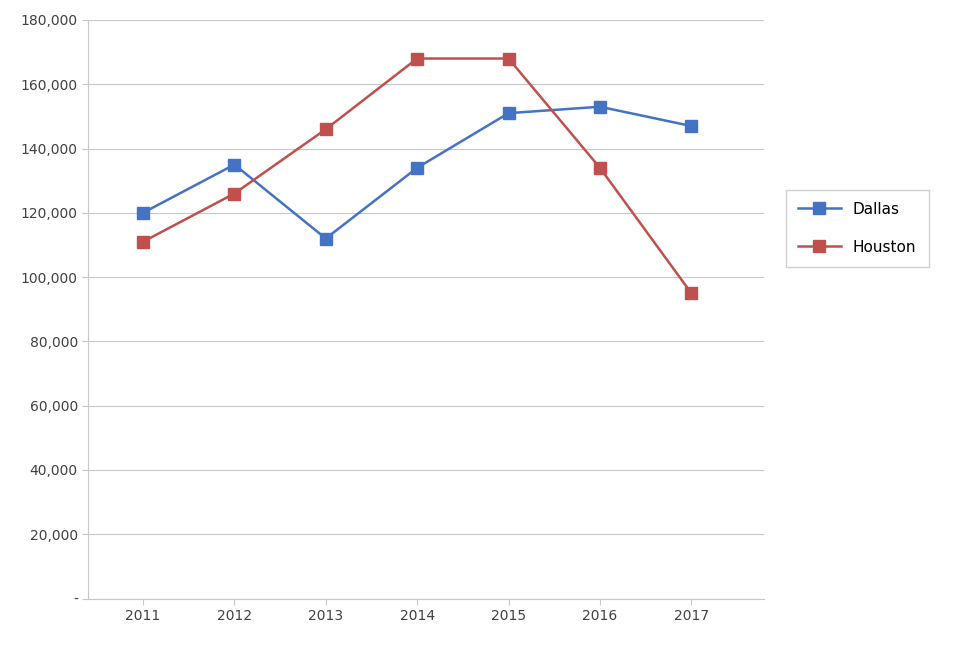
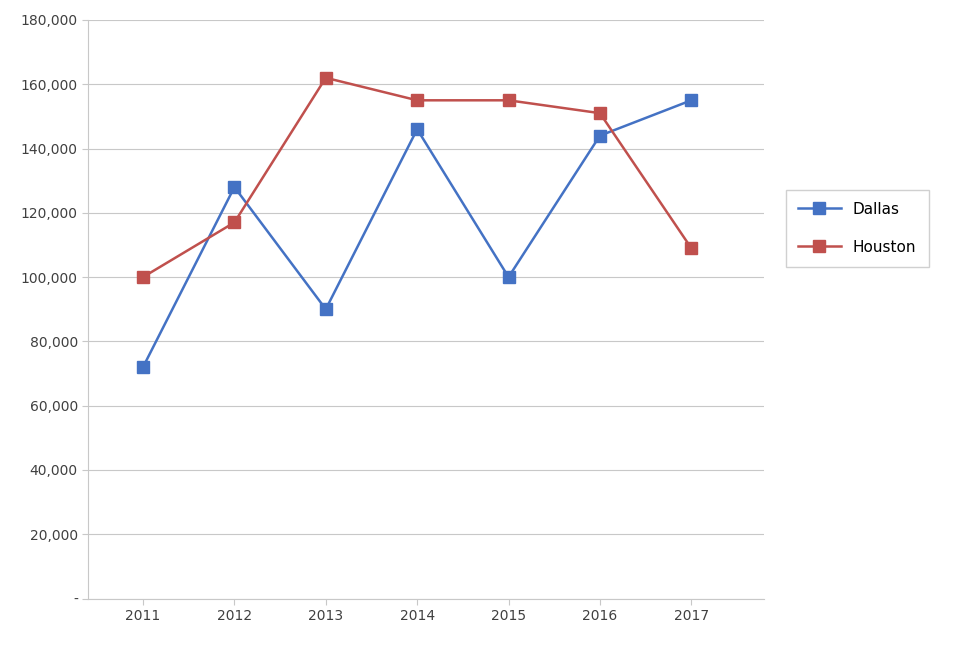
Dallas/2011: 120,000 -> 72,000
Houston/2011: 111,000 -> 100,000
Dallas/2012: 135,000 -> 128,000
Houston/2012: 126,000 -> 117,000
Dallas/2013: 112,000 -> 90,000
Houston/2013: 146,000 -> 162,000
Dallas/2014: 134,000 -> 146,000
Houston/2014: 168,000 -> 155,000
Dallas/2015: 151,000 -> 100,000
Houston/2015: 168,000 -> 155,000
Dallas/2016: 153,000 -> 144,000
Houston/2016: 134,000 -> 151,000
Dallas/2017: 147,000 -> 155,000
Houston/2017: 95,000 -> 109,000
